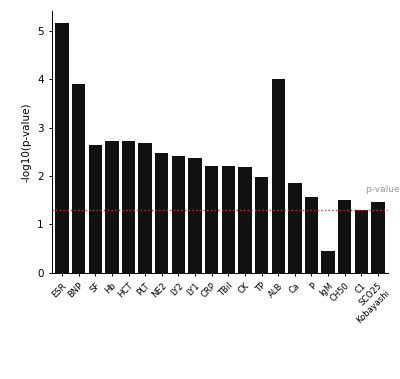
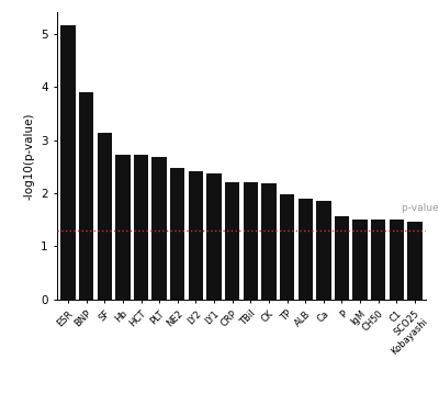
SF: 2.65 -> 3.14
ALB: 4.00 -> 1.90
IgM: 0.45 -> 1.51
C1: 1.30 -> 1.50
